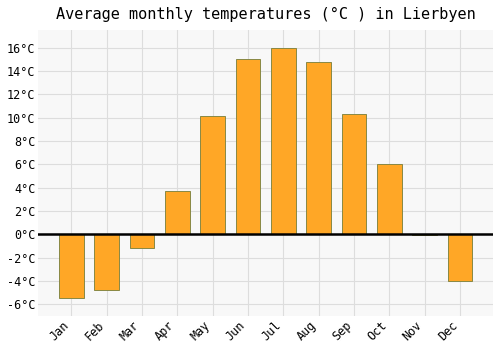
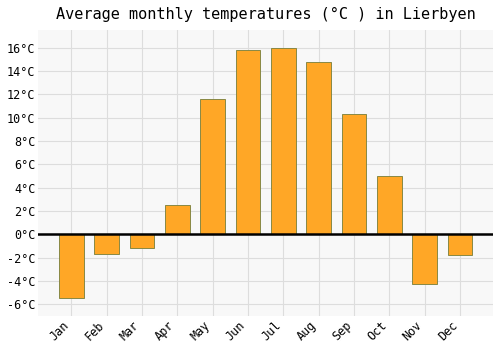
Feb: -4.8°C -> -1.7°C
Apr: 3.7°C -> 2.5°C
May: 10.1°C -> 11.6°C
Jun: 15.0°C -> 15.8°C
Oct: 6.0°C -> 5.0°C
Nov: -0.1°C -> -4.3°C
Dec: -4.0°C -> -1.8°C
